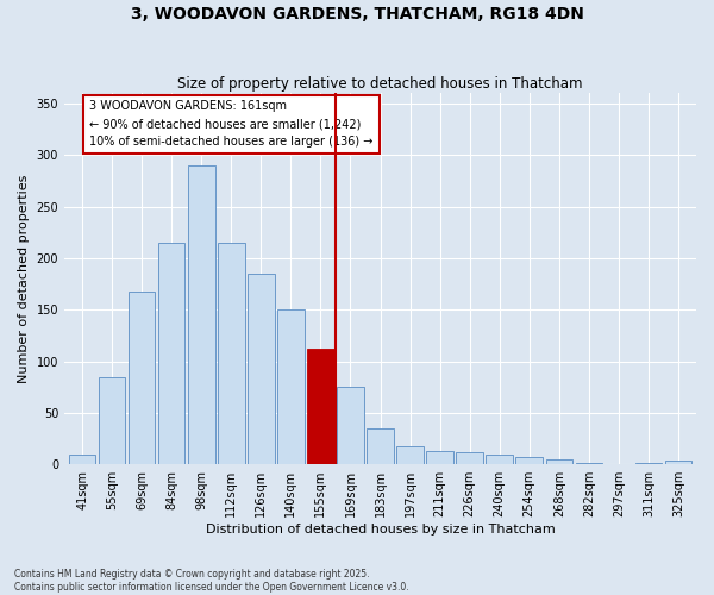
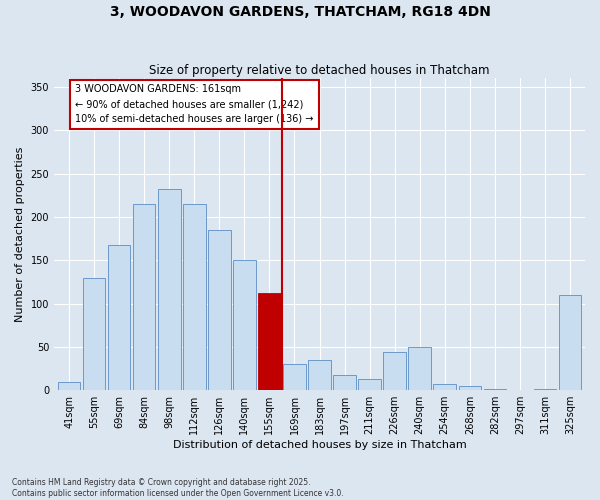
55sqm: 84 -> 130
98sqm: 290 -> 232
169sqm: 75 -> 30
226sqm: 12 -> 44
240sqm: 9 -> 50
325sqm: 4 -> 110
